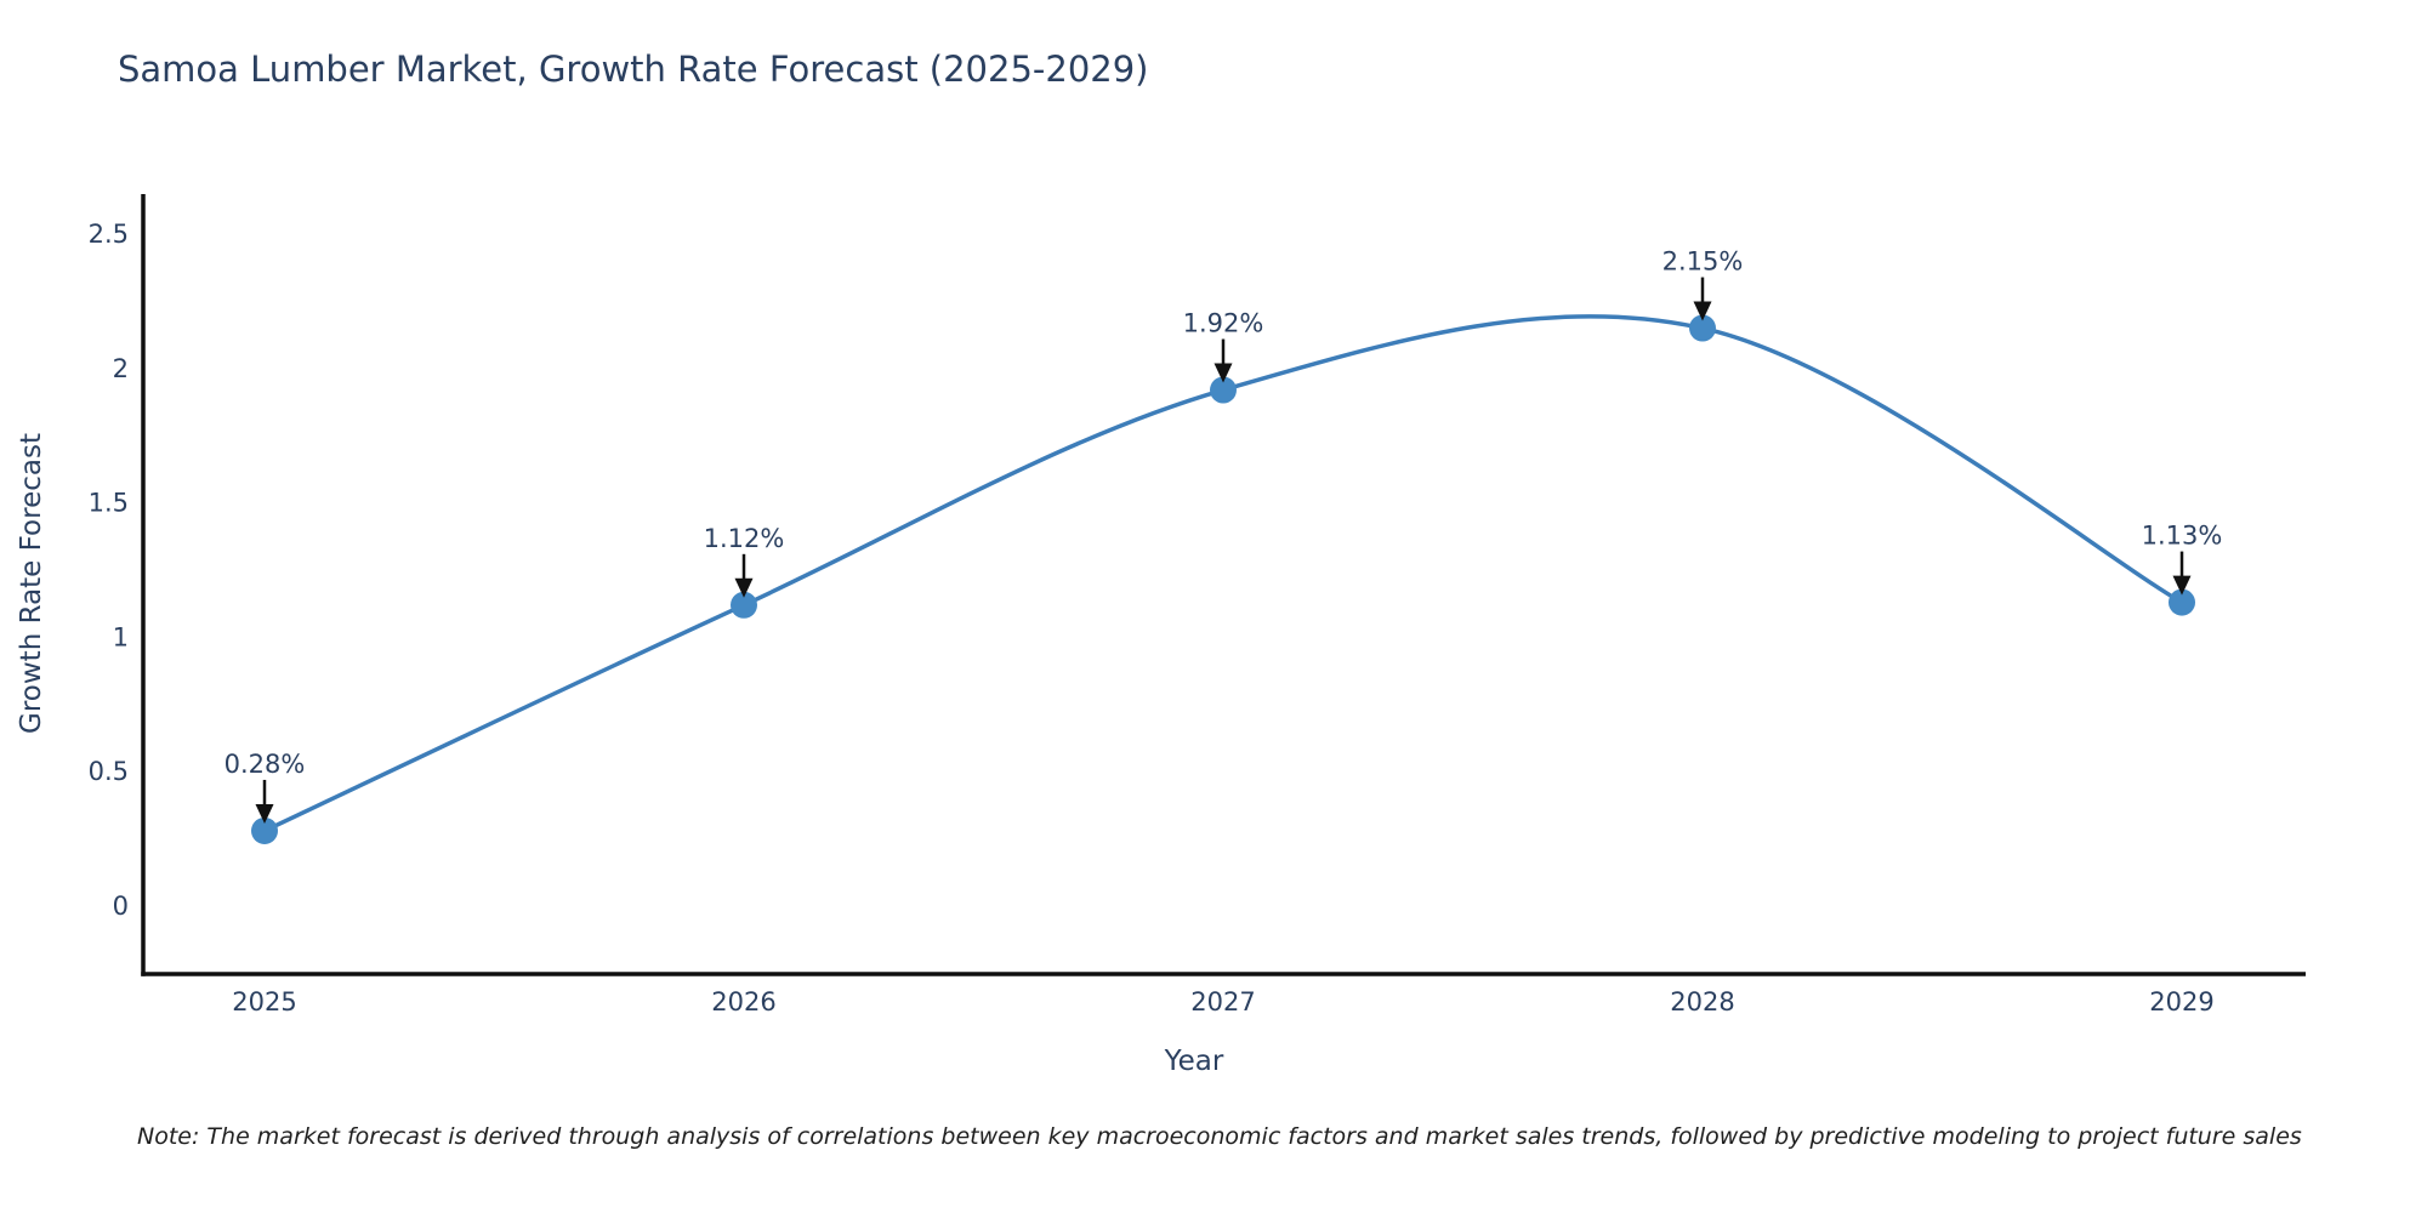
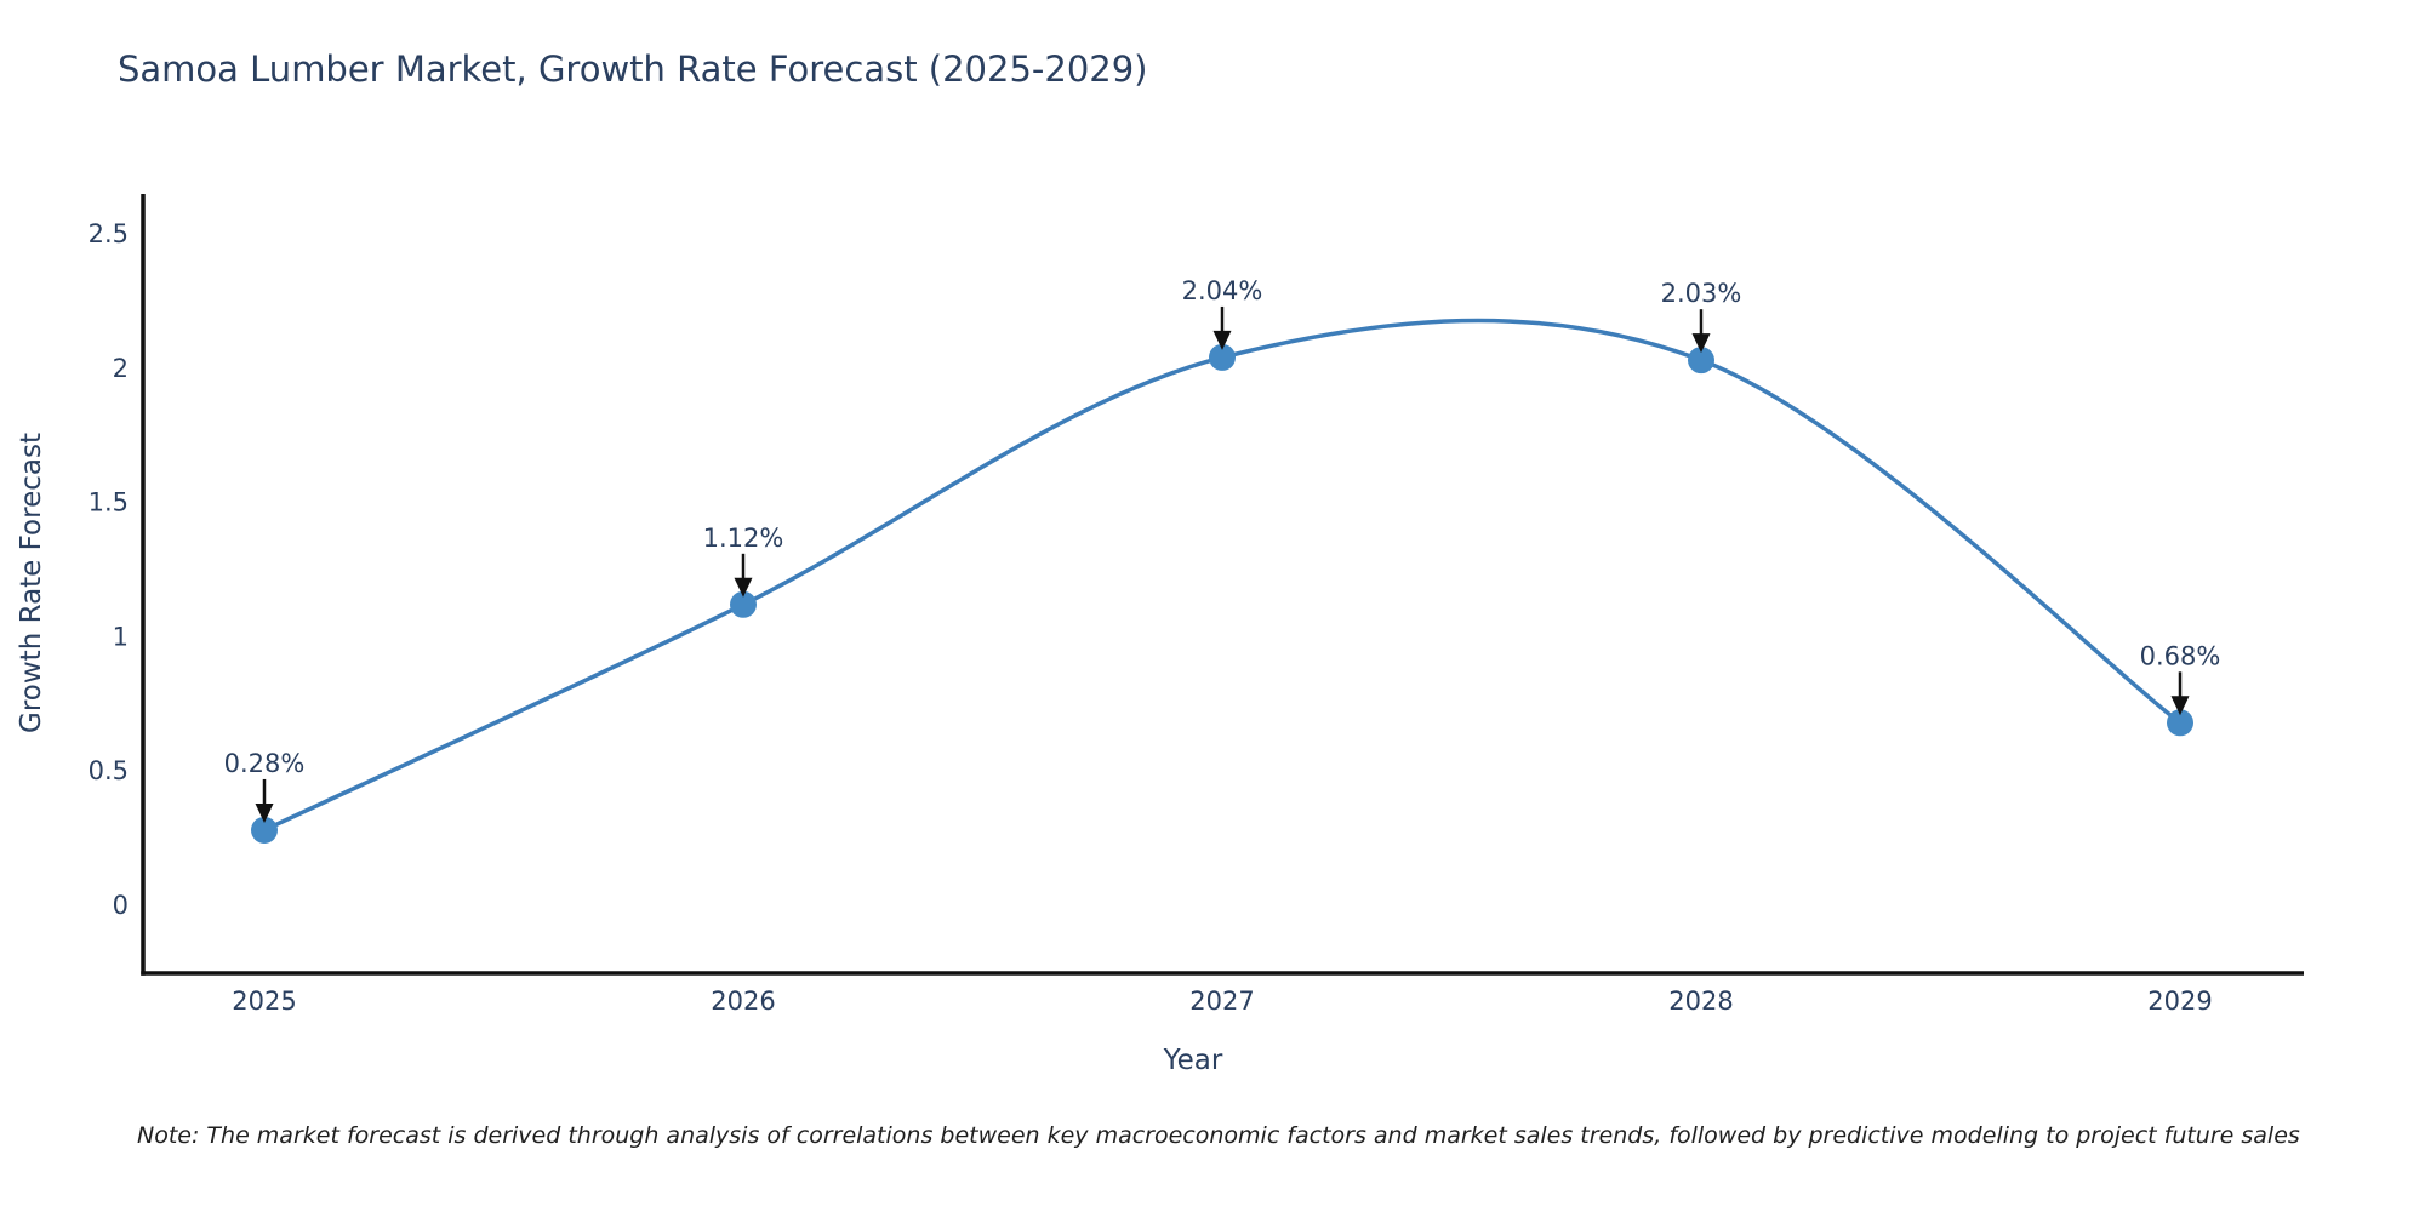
2027: 1.92% -> 2.04%
2028: 2.15% -> 2.03%
2029: 1.13% -> 0.68%
